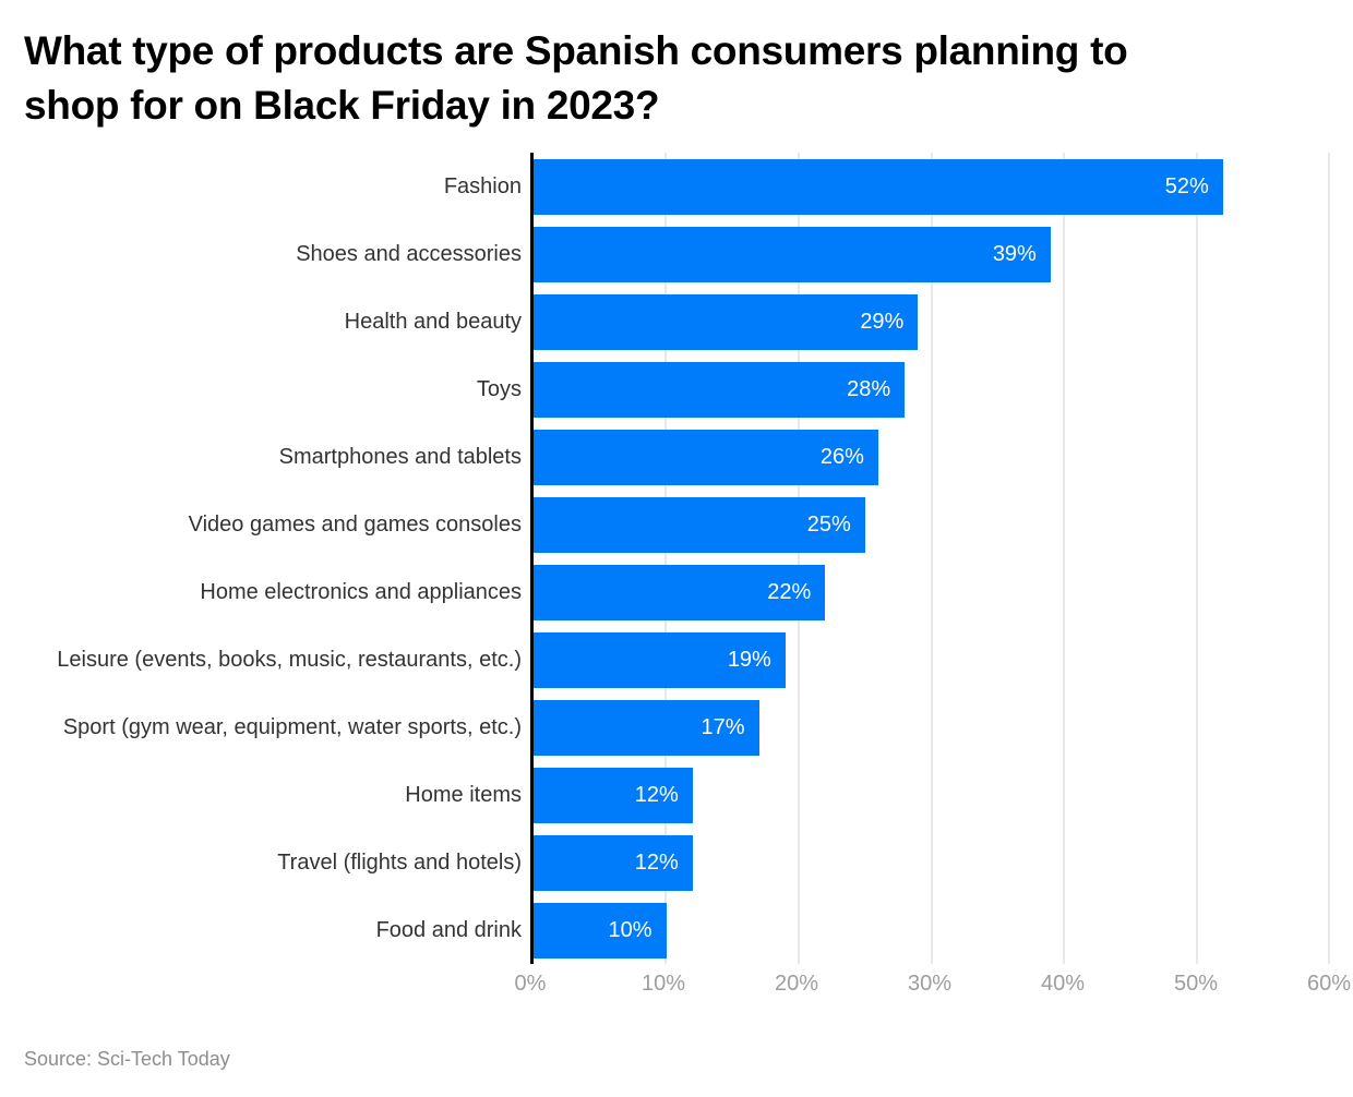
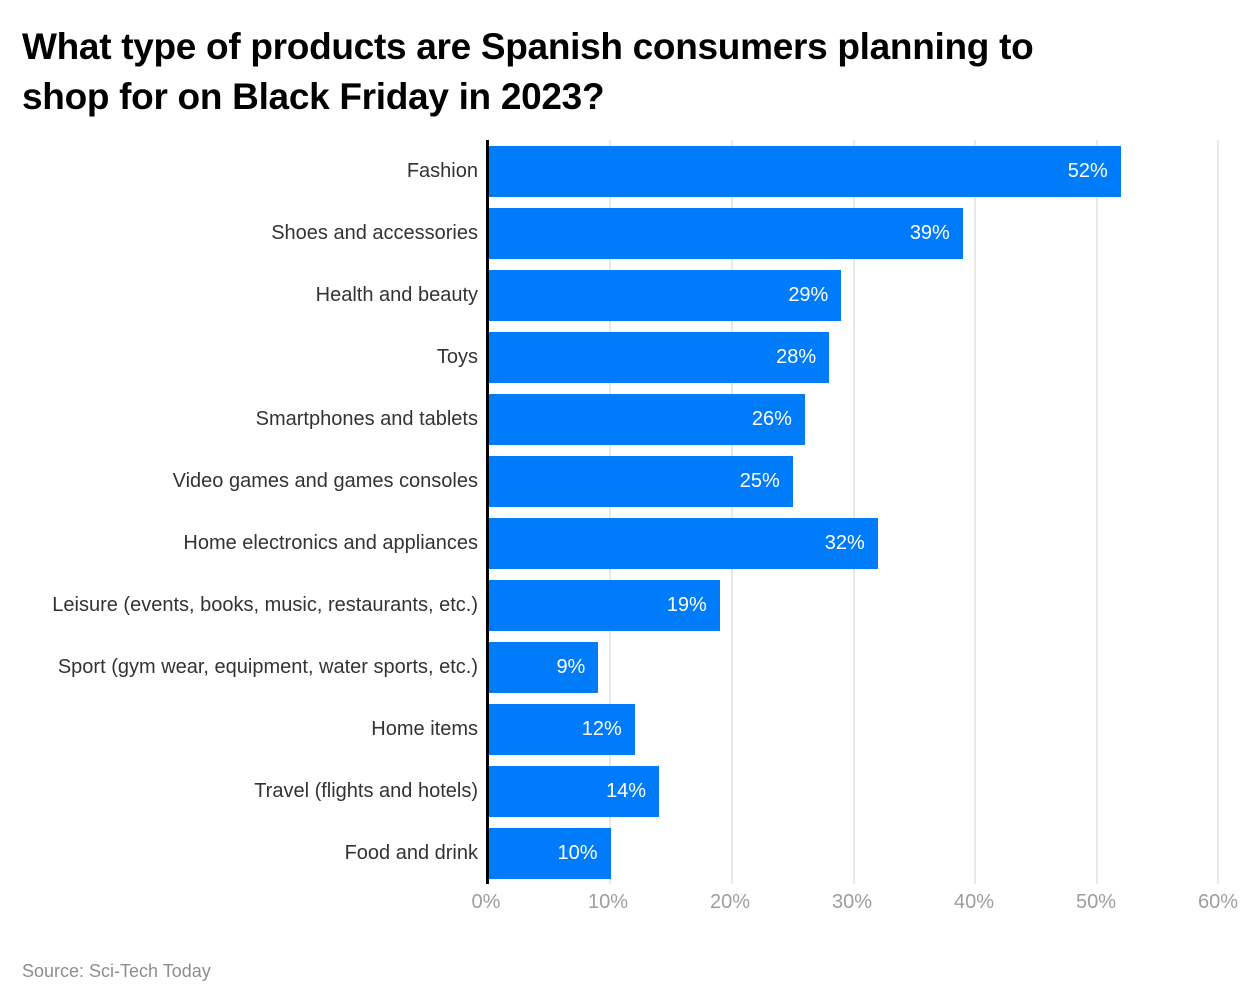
Home electronics and appliances: 22% -> 32%
Sport (gym wear, equipment, water sports, etc.): 17% -> 9%
Travel (flights and hotels): 12% -> 14%
